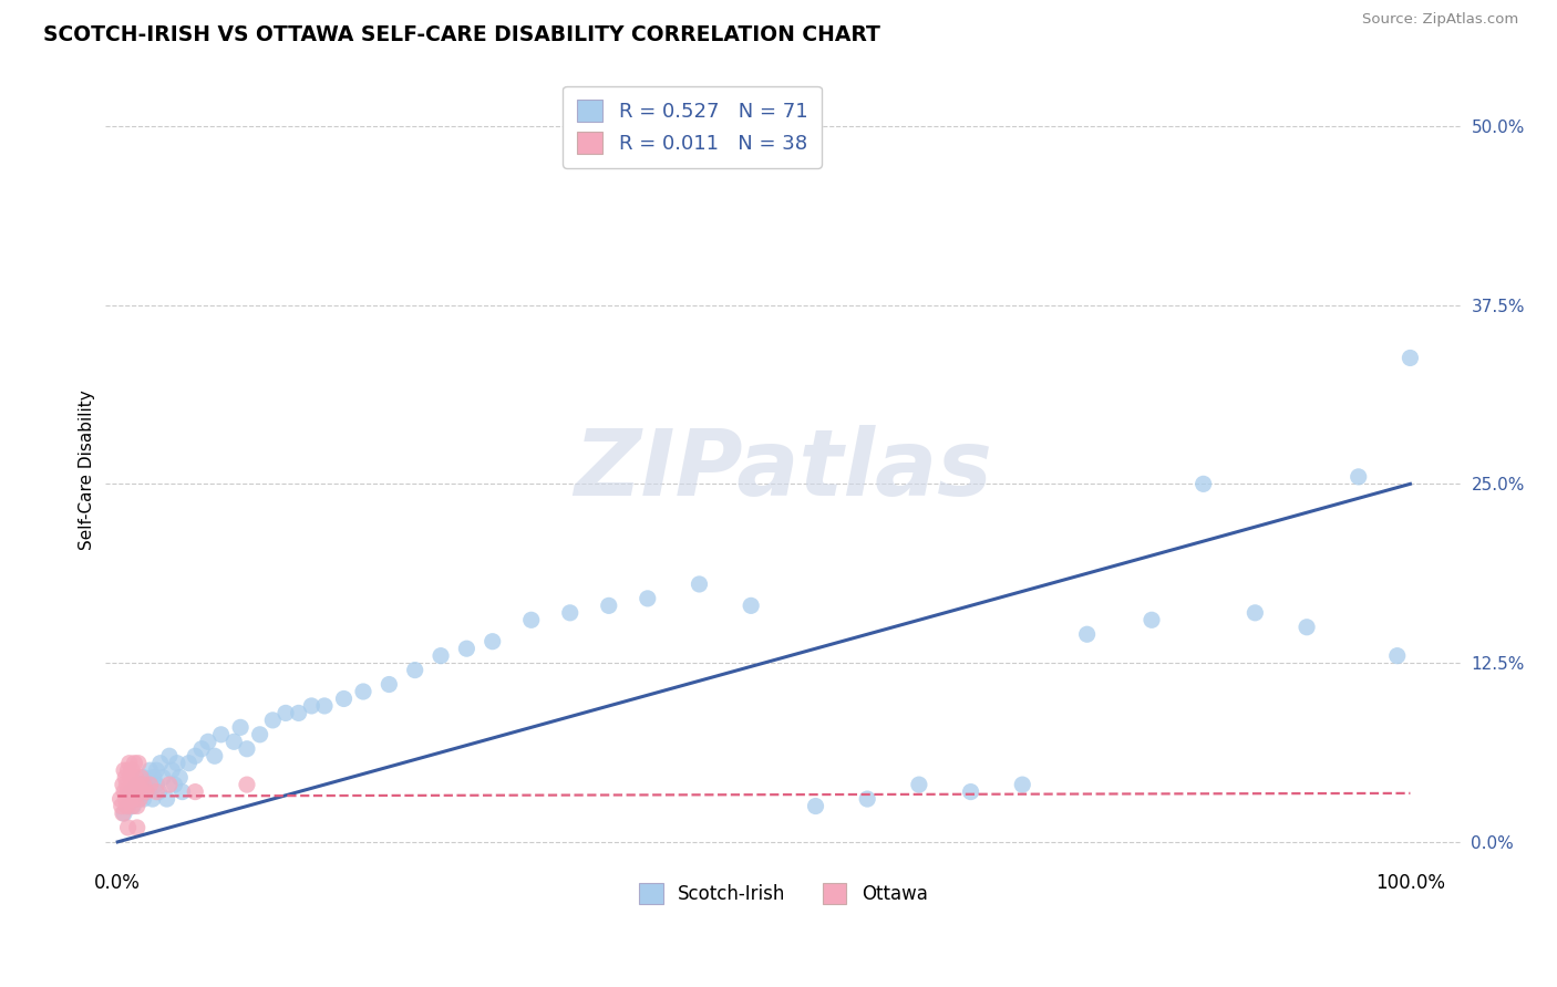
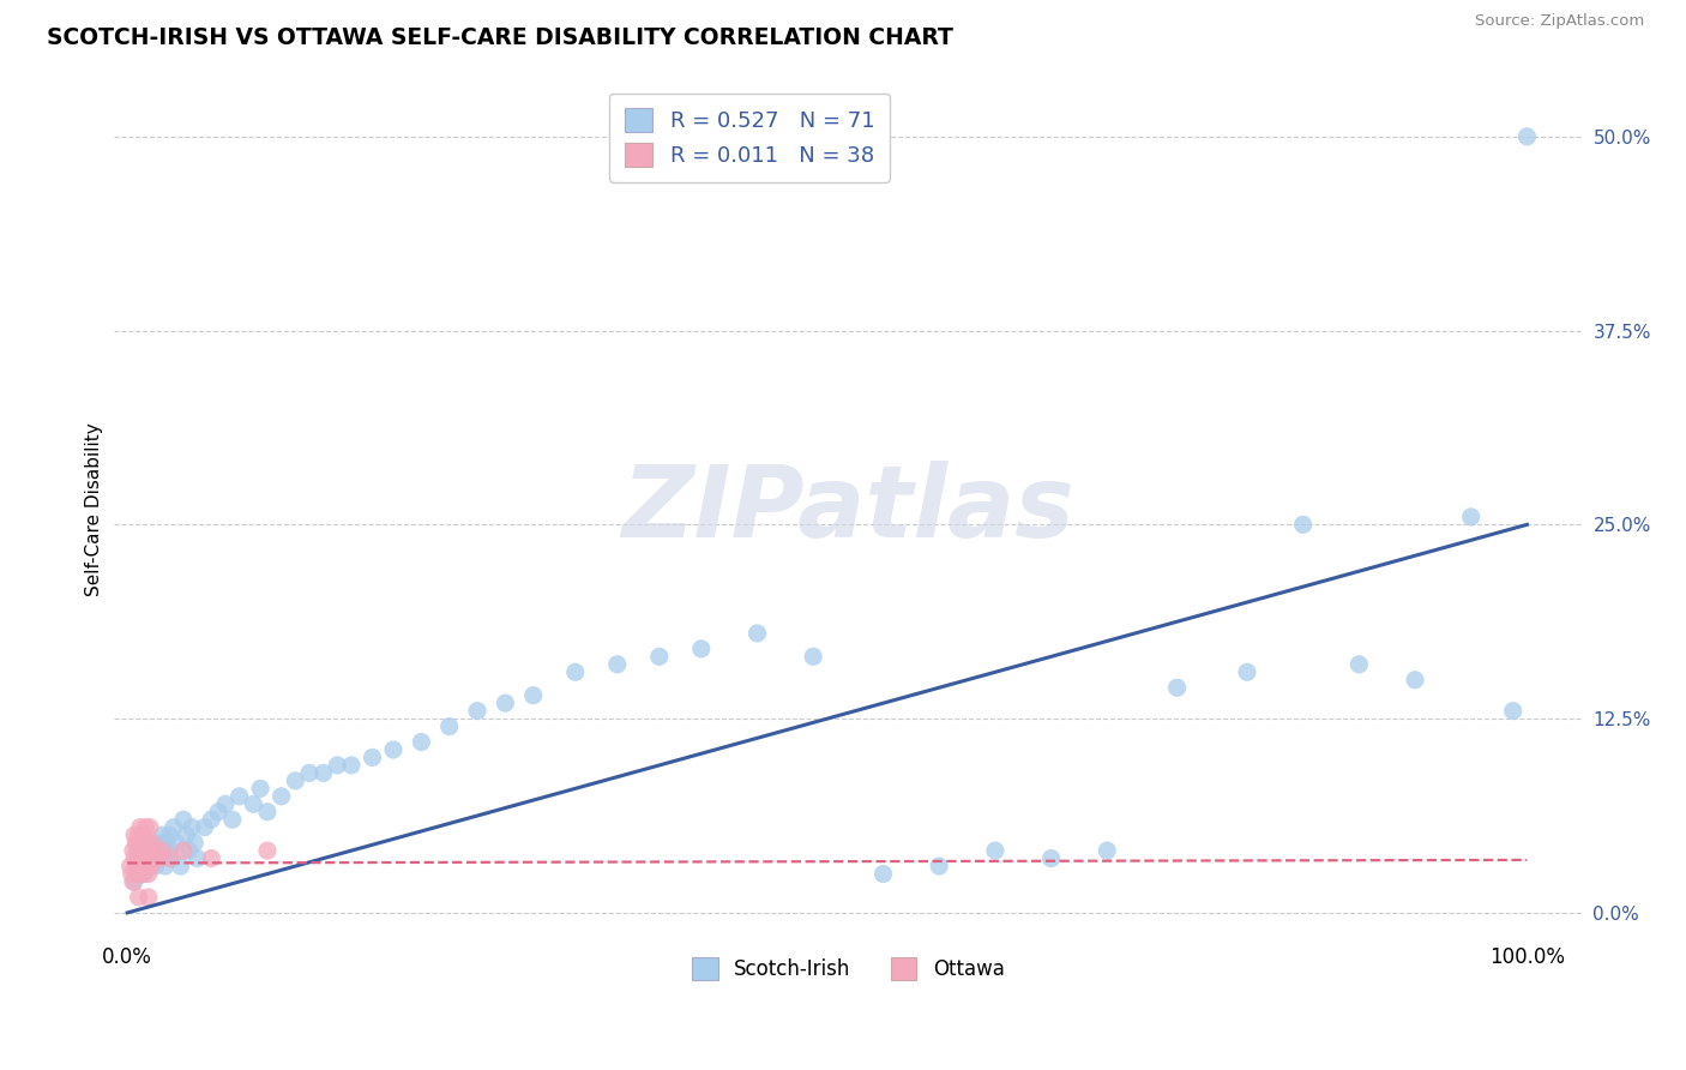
Scotch-Irish/100.0%: 33.8% -> 50.0%
